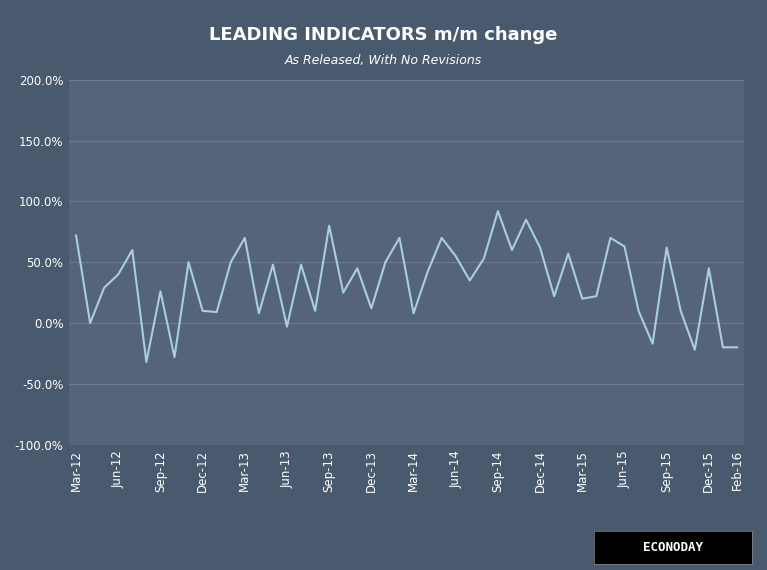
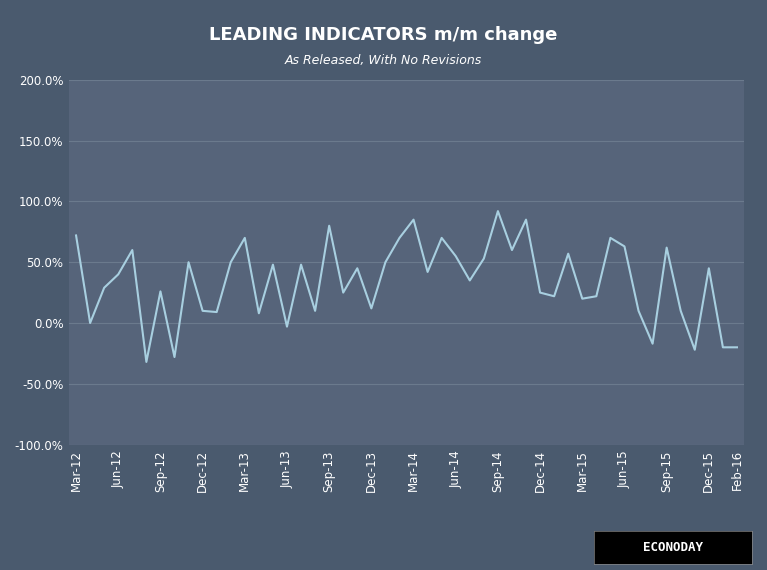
Mar-14: 8% -> 85%
Dec-14: 62% -> 25%
